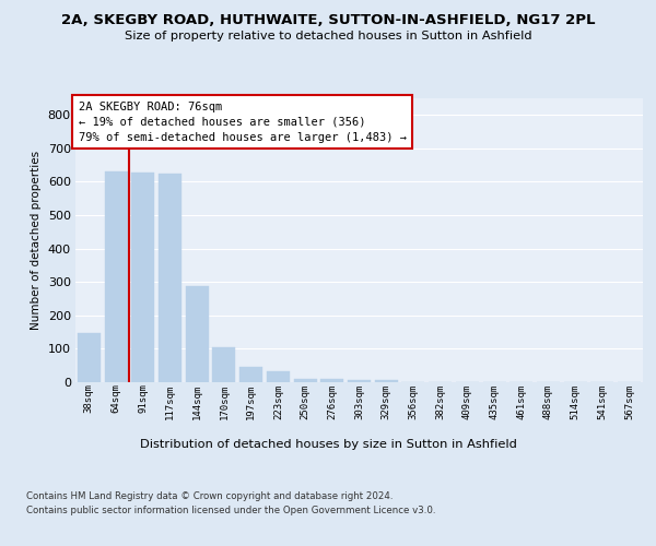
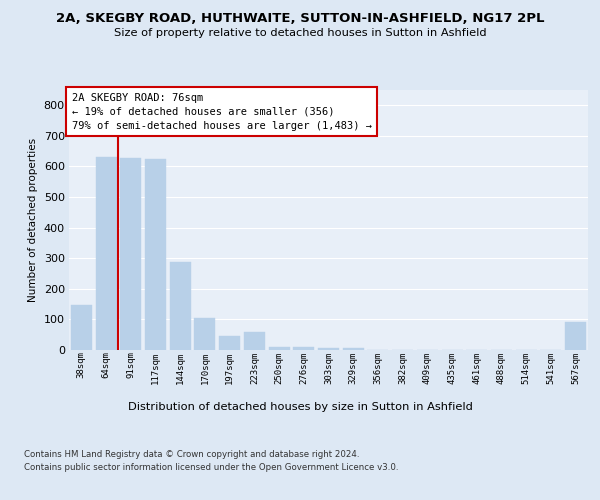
223sqm: 32 -> 60
567sqm: 1 -> 90
